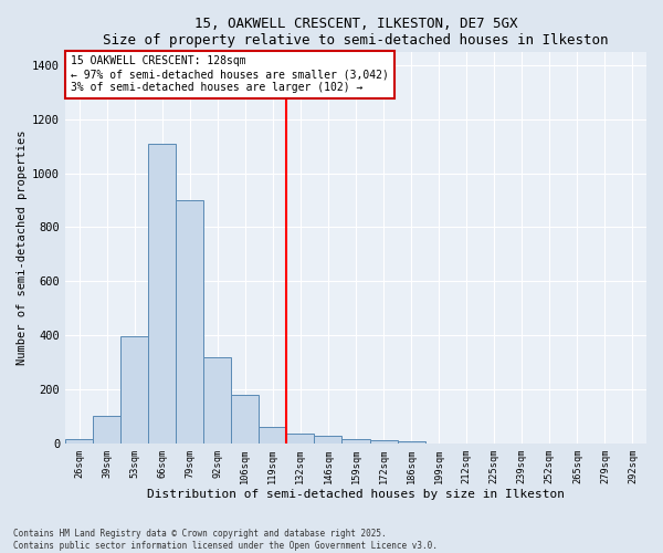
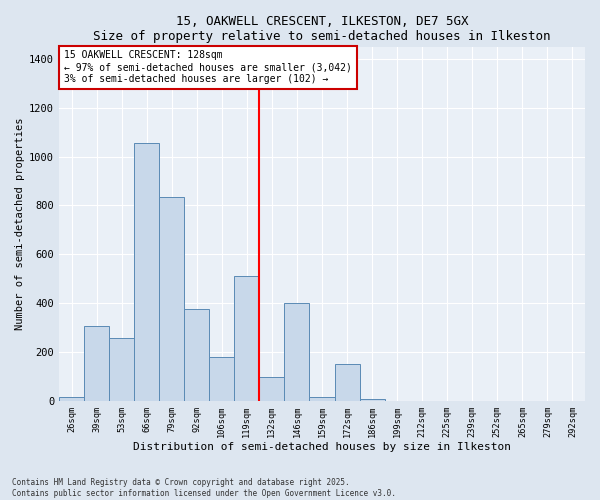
39sqm: 100 -> 305
53sqm: 395 -> 255
66sqm: 1110 -> 1055
79sqm: 900 -> 835
92sqm: 320 -> 375
119sqm: 60 -> 510
132sqm: 35 -> 95
146sqm: 25 -> 400
172sqm: 10 -> 150
